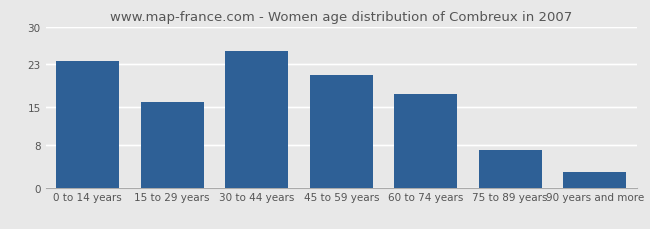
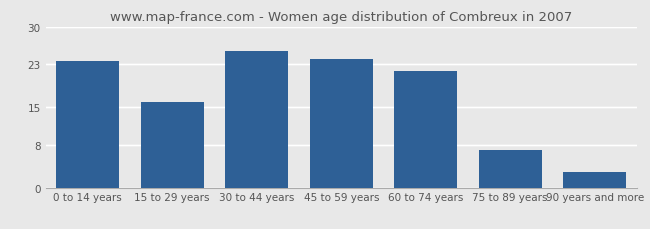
45 to 59 years: 21.0 -> 24.0
60 to 74 years: 17.5 -> 21.8
